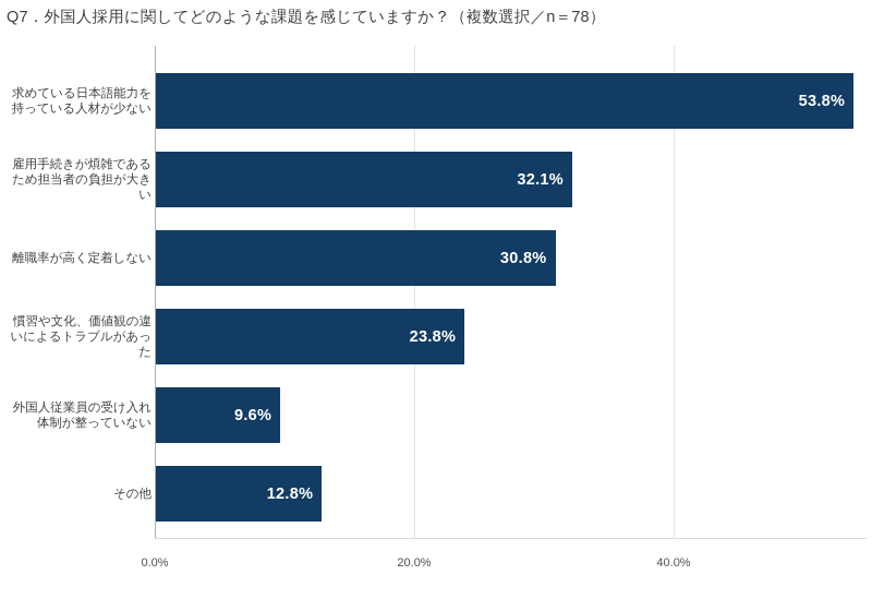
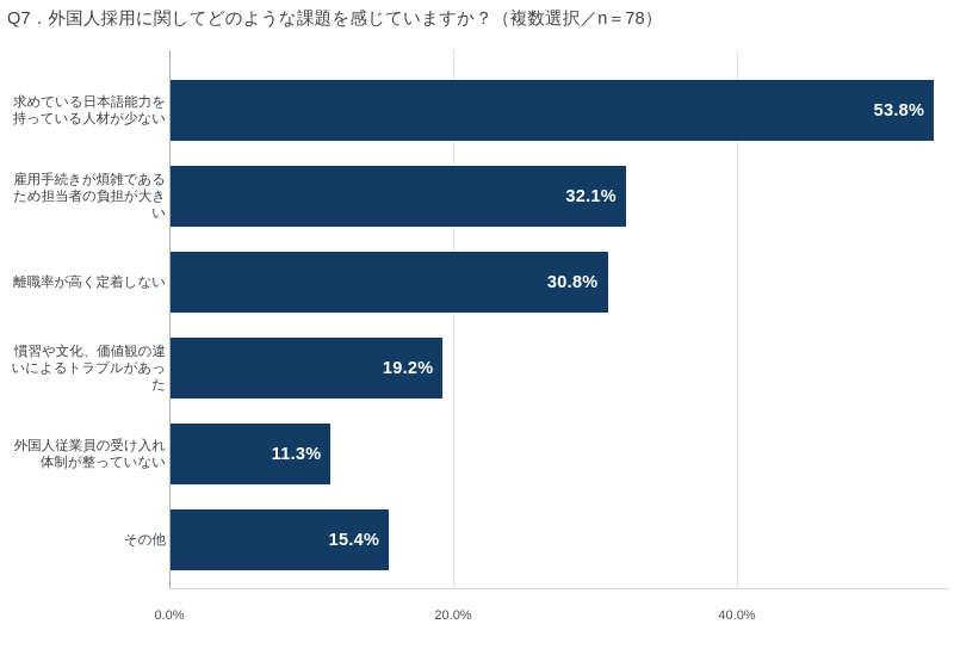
慣習や文化、価値観の違 いによるトラブルがあっ た: 23.8% -> 19.2%
外国人従業員の受け入れ 体制が整っていない: 9.6% -> 11.3%
その他: 12.8% -> 15.4%
